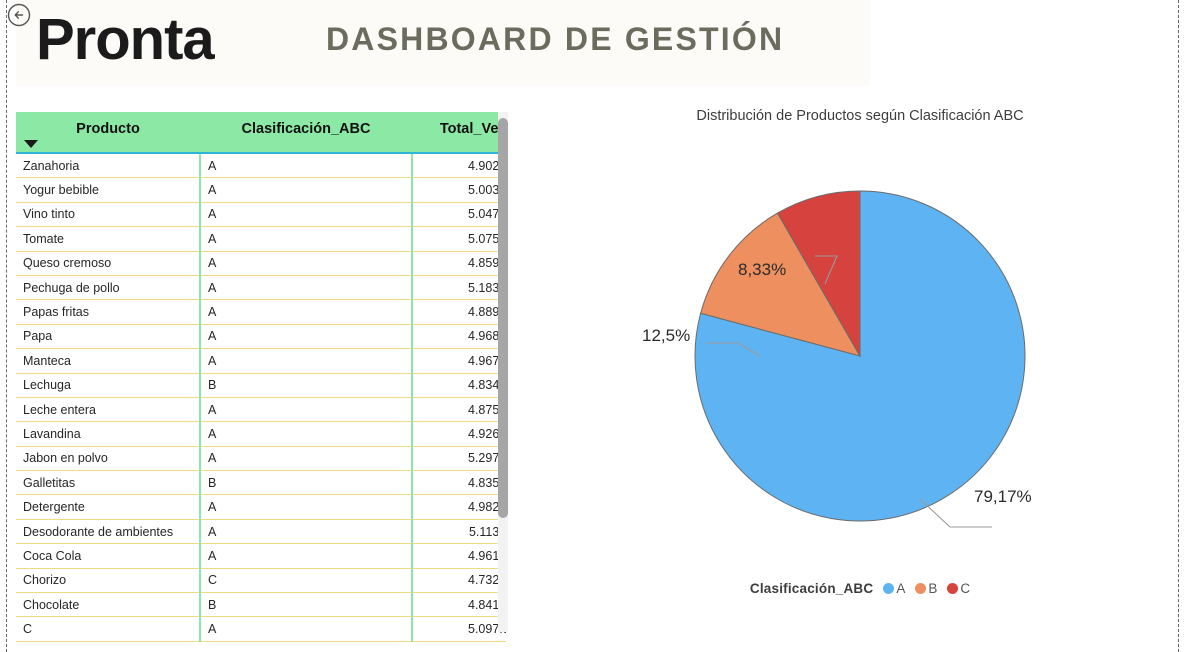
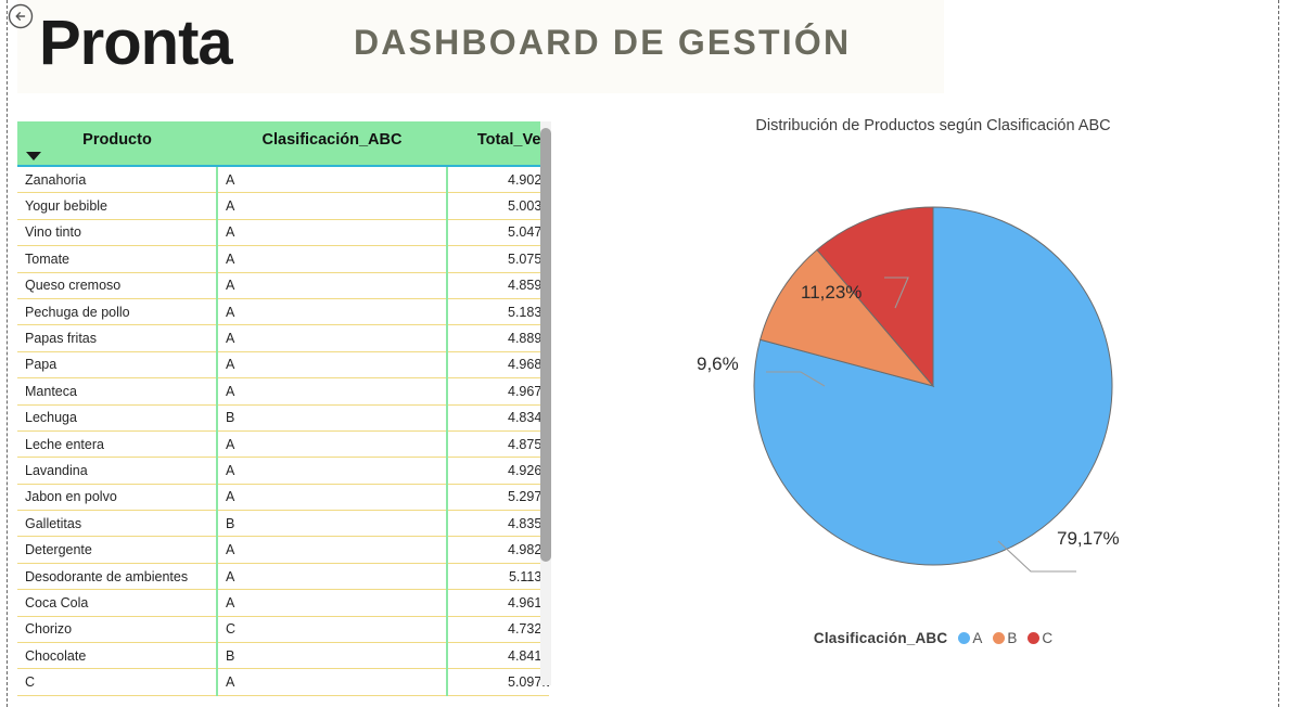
B: 12,5% -> 9,6%
C: 8,33% -> 11,23%
